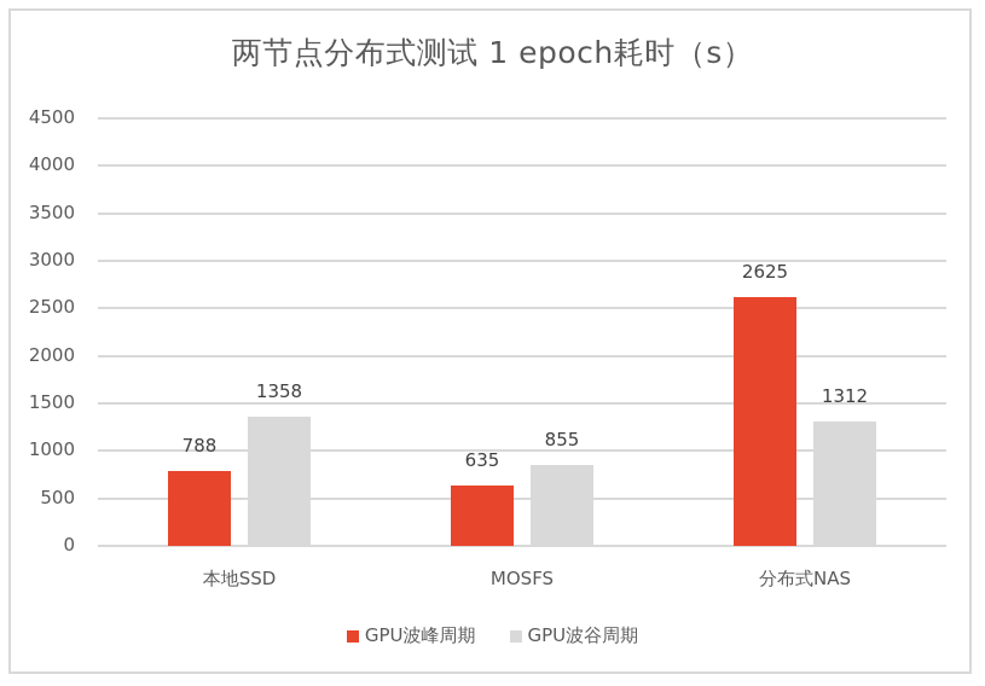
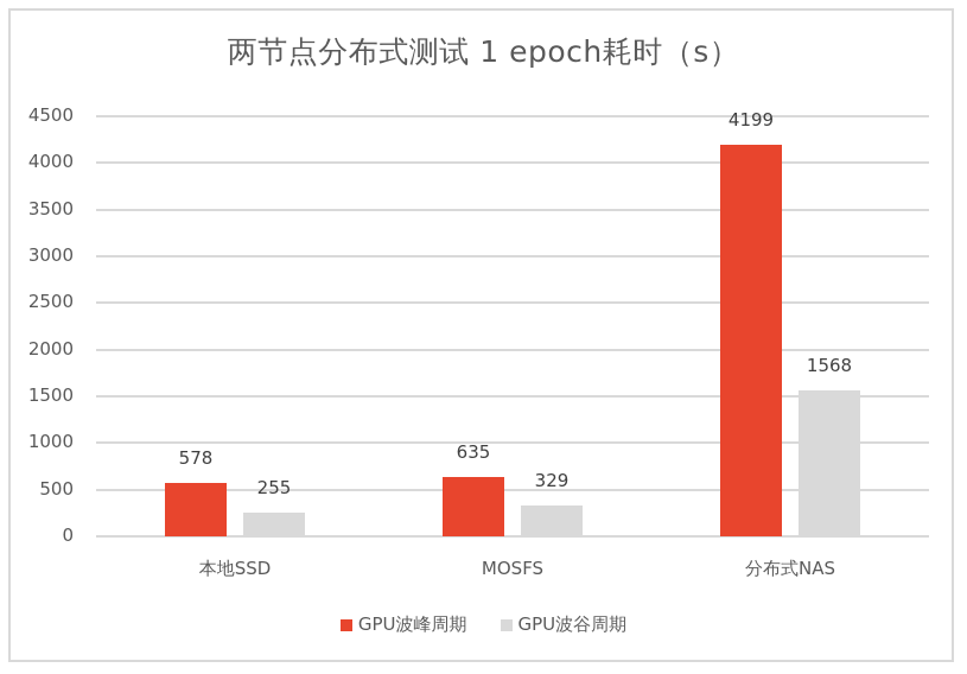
GPU波峰周期/本地SSD: 788 -> 578
GPU波谷周期/本地SSD: 1358 -> 255
GPU波谷周期/MOSFS: 855 -> 329
GPU波峰周期/分布式NAS: 2625 -> 4199
GPU波谷周期/分布式NAS: 1312 -> 1568
